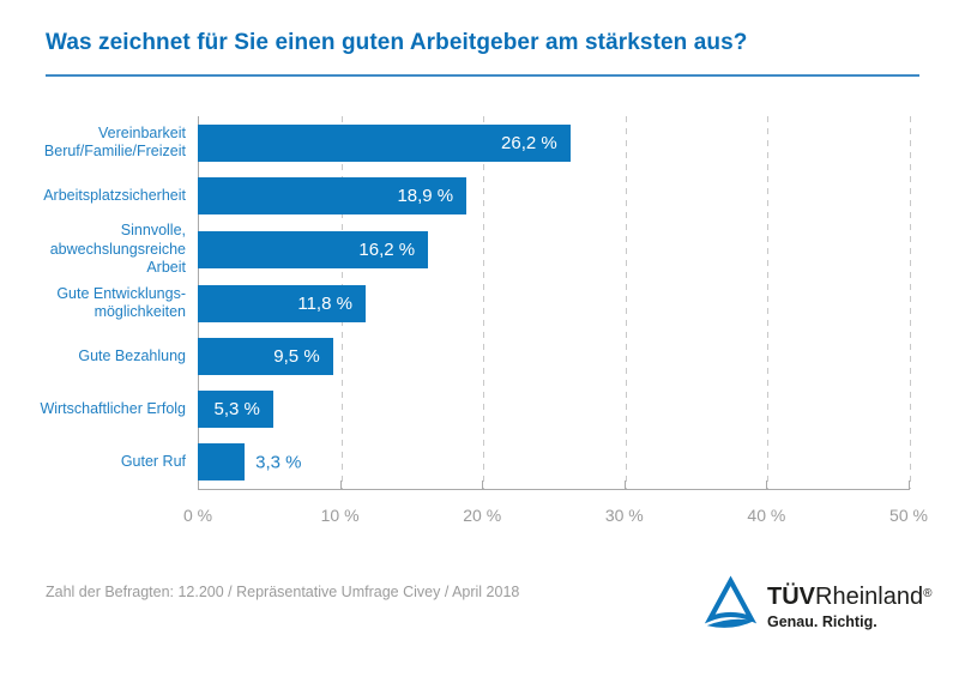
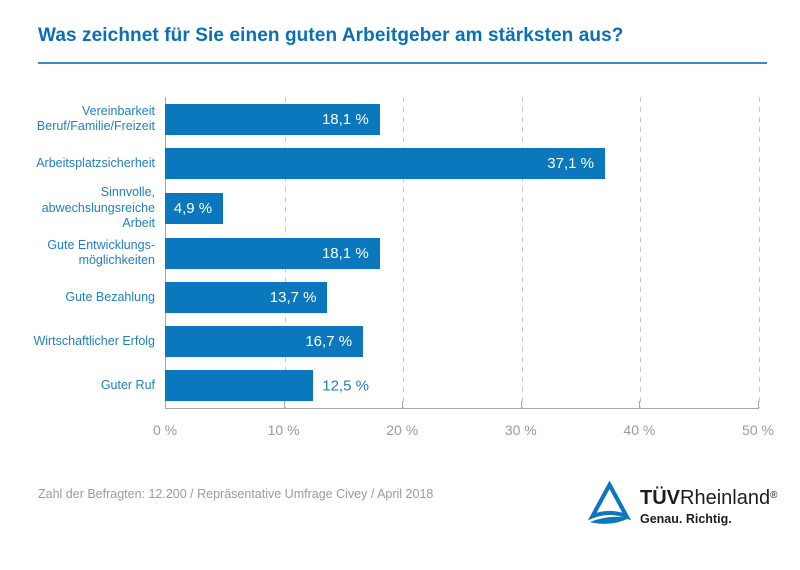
Vereinbarkeit Beruf/Familie/Freizeit: 26,2 -> 18,1
Arbeitsplatzsicherheit: 18,9 -> 37,1
Sinnvolle, abwechslungsreiche Arbeit: 16,2 -> 4,9
Gute Entwicklungs- möglichkeiten: 11,8 -> 18,1
Gute Bezahlung: 9,5 -> 13,7
Wirtschaftlicher Erfolg: 5,3 -> 16,7
Guter Ruf: 3,3 -> 12,5
